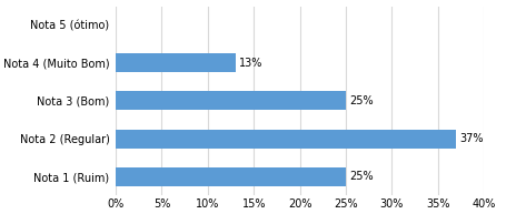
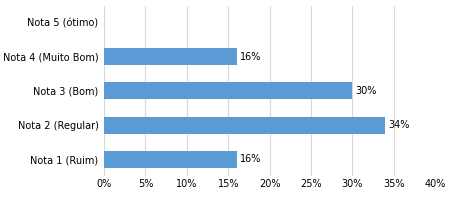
Nota 4 (Muito Bom): 13% -> 16%
Nota 3 (Bom): 25% -> 30%
Nota 2 (Regular): 37% -> 34%
Nota 1 (Ruim): 25% -> 16%
